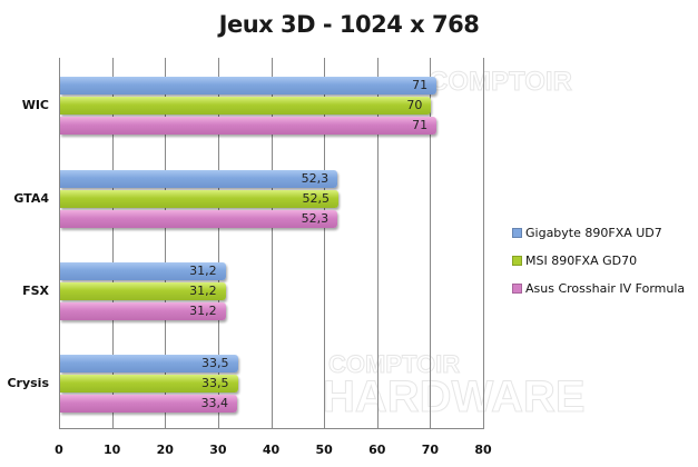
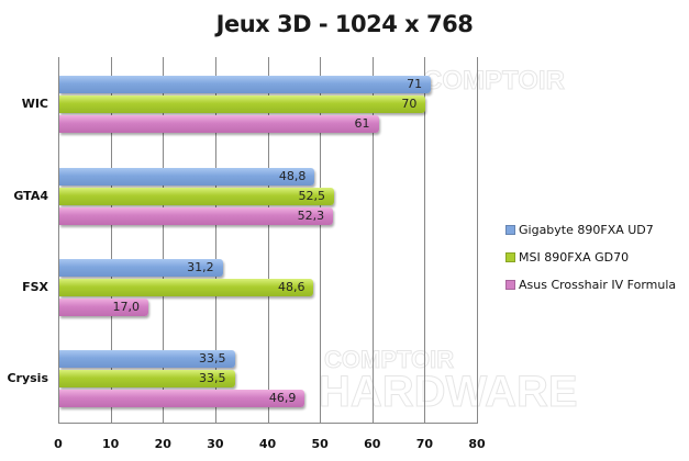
Asus Crosshair IV Formula/WIC: 71 -> 61
Gigabyte 890FXA UD7/GTA4: 52,3 -> 48,8
MSI 890FXA GD70/FSX: 31,2 -> 48,6
Asus Crosshair IV Formula/FSX: 31,2 -> 17,0
Asus Crosshair IV Formula/Crysis: 33,4 -> 46,9
